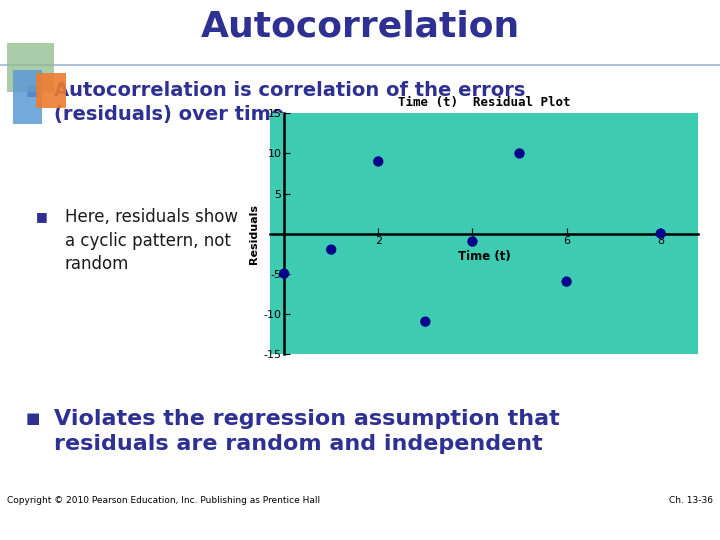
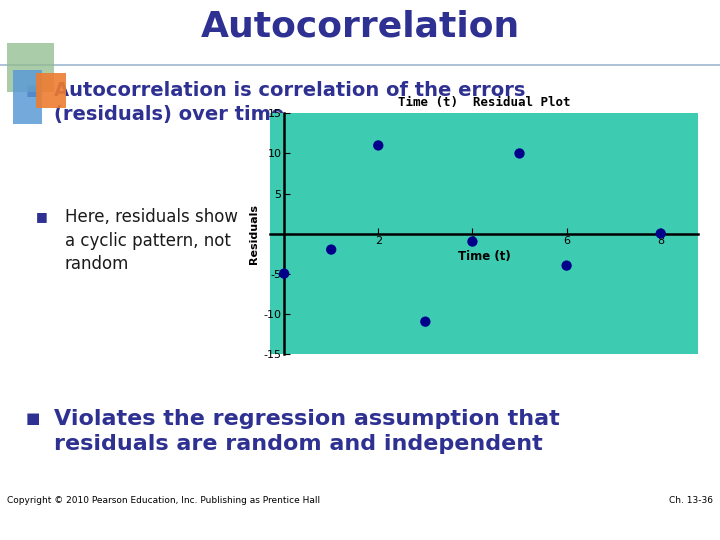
2: 9 -> 11
6: -6 -> -4
